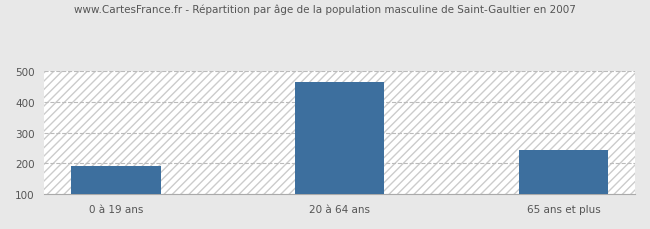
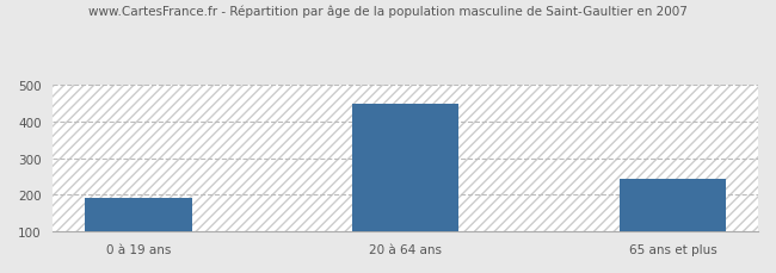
20 à 64 ans: 465 -> 447
